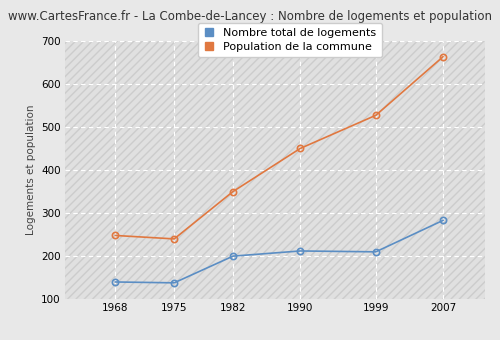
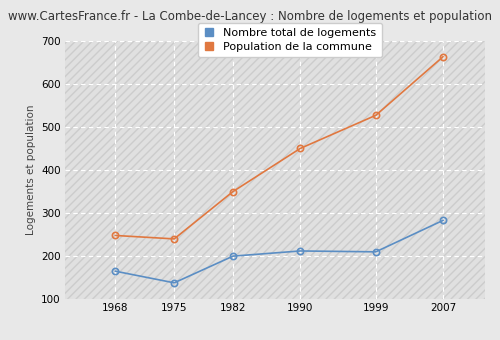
Nombre total de logements/1968: 140 -> 165
